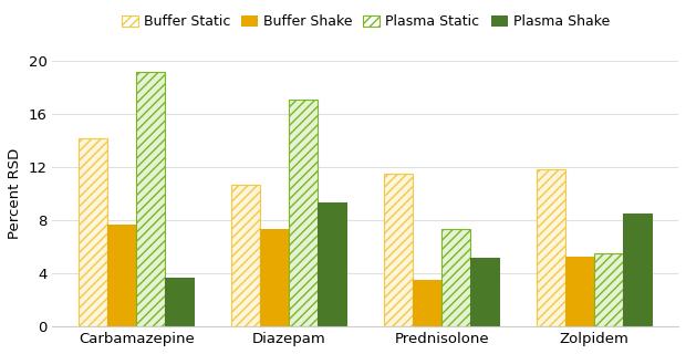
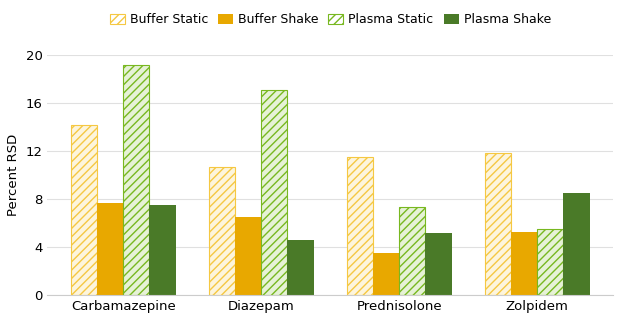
Plasma Shake/Carbamazepine: 3.7 -> 7.5
Buffer Shake/Diazepam: 7.3 -> 6.5
Plasma Shake/Diazepam: 9.3 -> 4.6
